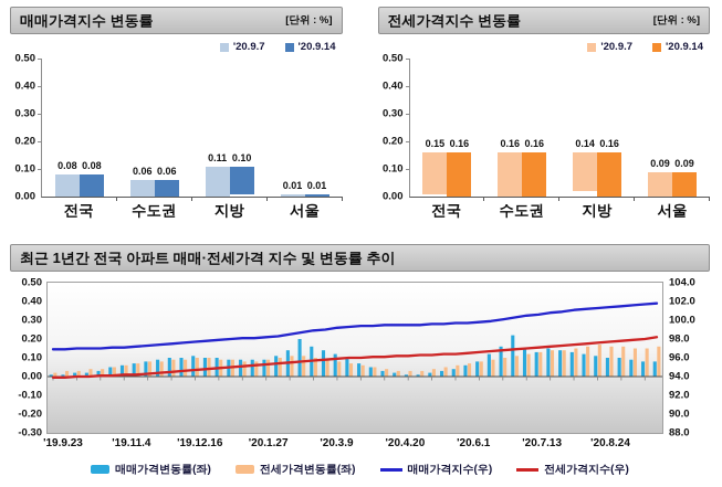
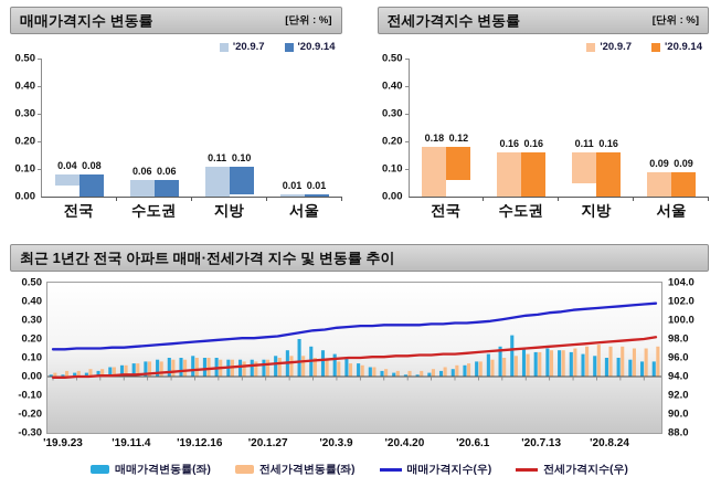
매매가격지수 변동률/'20.9.7/전국: 0.08 -> 0.04
전세가격지수 변동률/'20.9.7/전국: 0.15 -> 0.18
전세가격지수 변동률/'20.9.14/전국: 0.16 -> 0.12
전세가격지수 변동률/'20.9.7/지방: 0.14 -> 0.11
